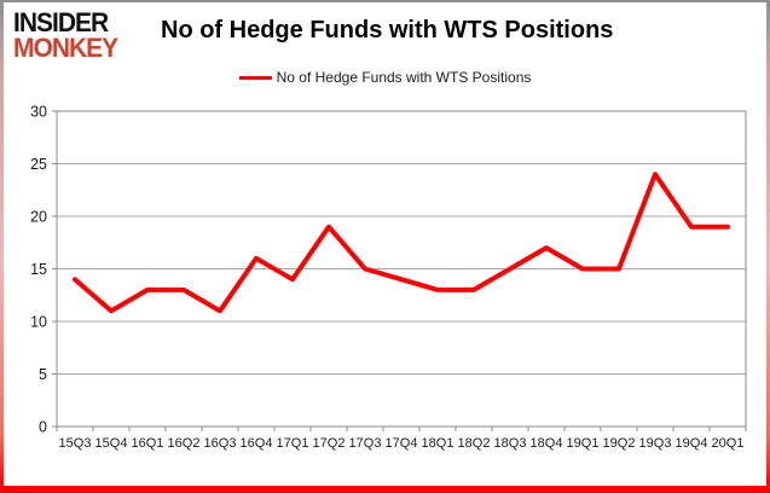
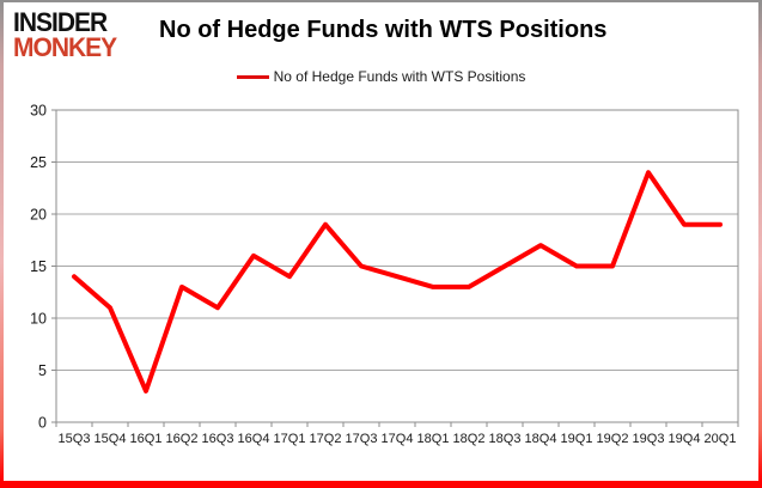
16Q1: 13 -> 3
